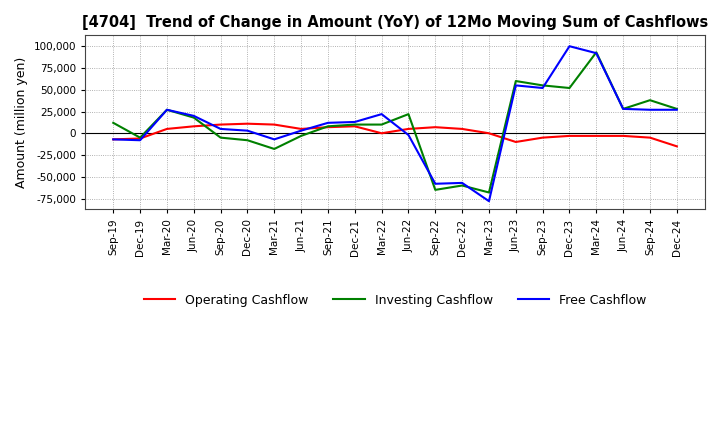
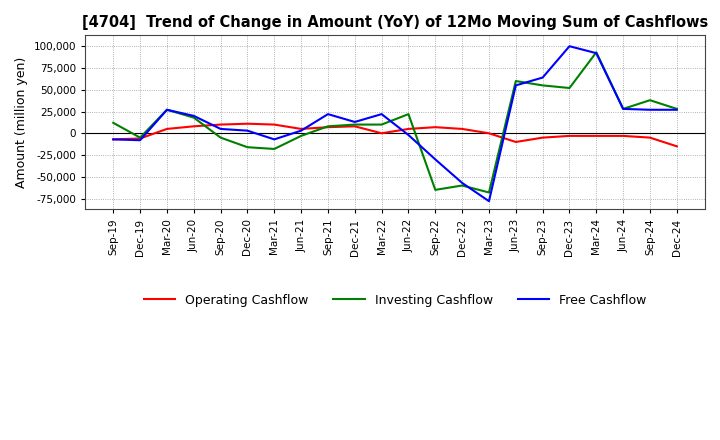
Investing Cashflow/Dec-20: -8,000 -> -16,000
Free Cashflow/Sep-21: 12,000 -> 22,000
Free Cashflow/Sep-22: -58,000 -> -30,000
Free Cashflow/Sep-23: 52,000 -> 64,000
